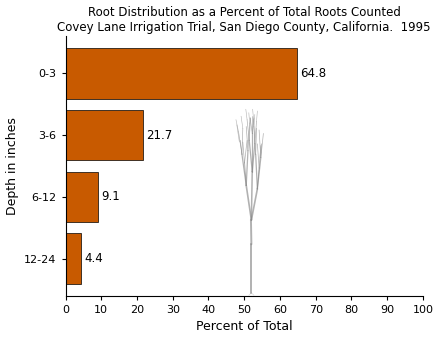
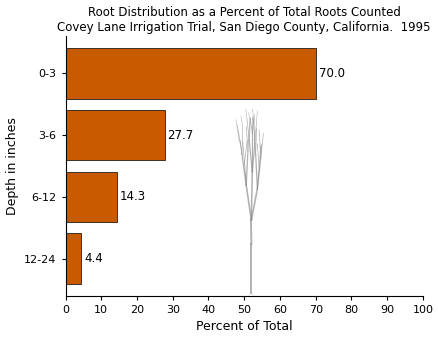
0-3: 64.8 -> 70.0
3-6: 21.7 -> 27.7
6-12: 9.1 -> 14.3
